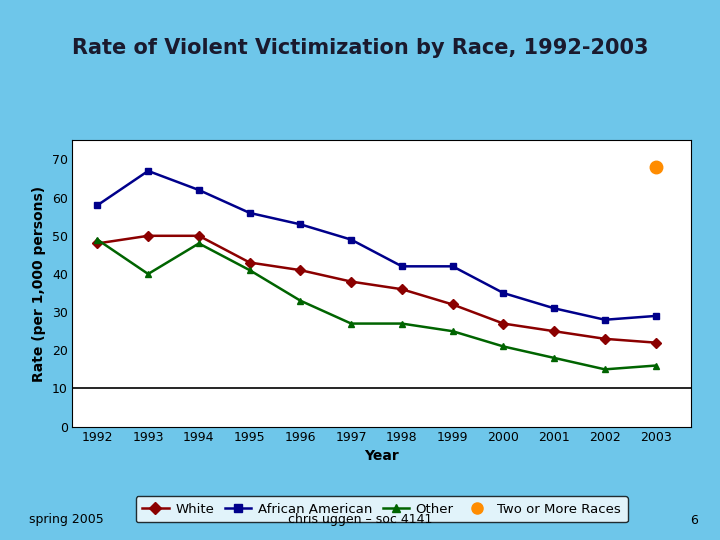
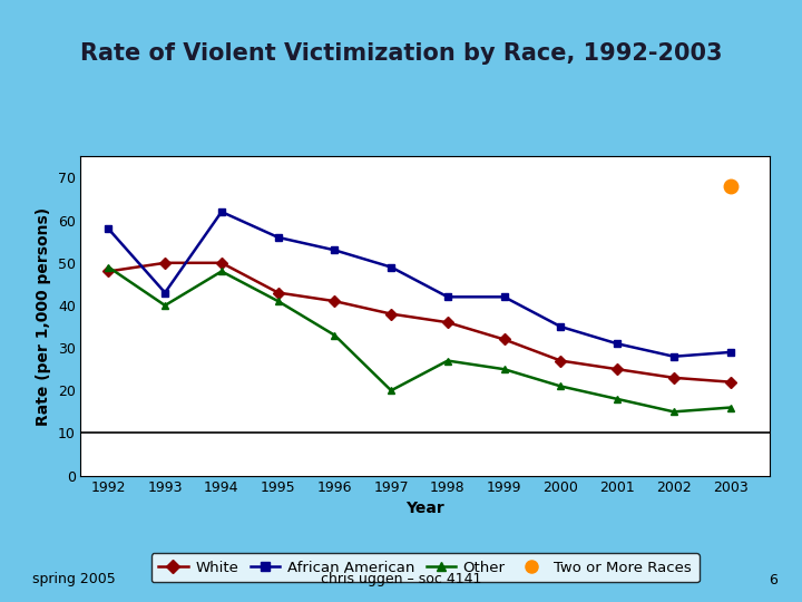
African American/1993: 67 -> 43
Other/1997: 27 -> 20
